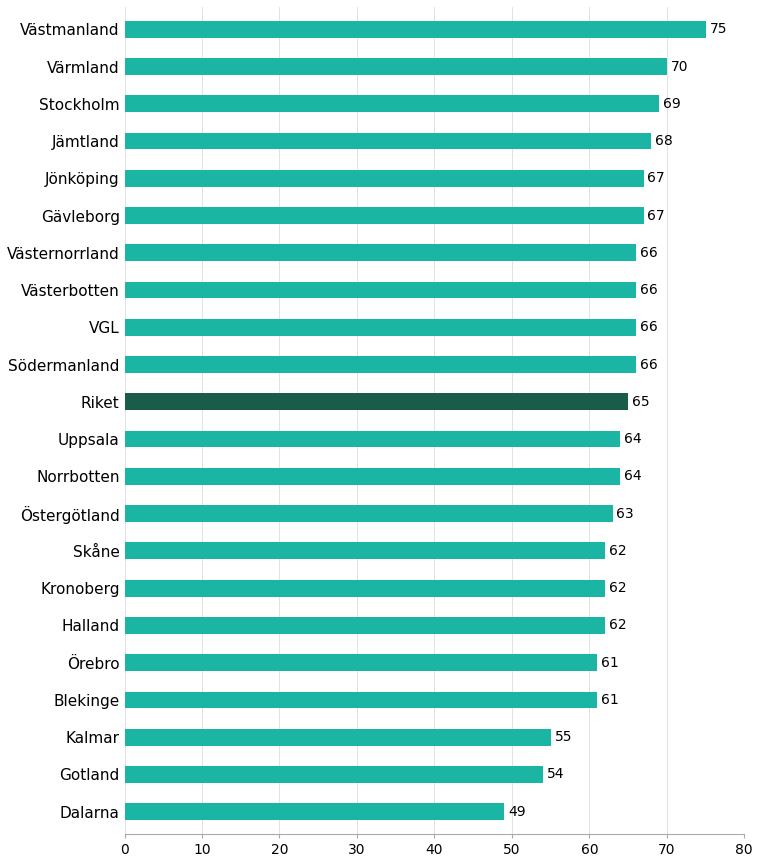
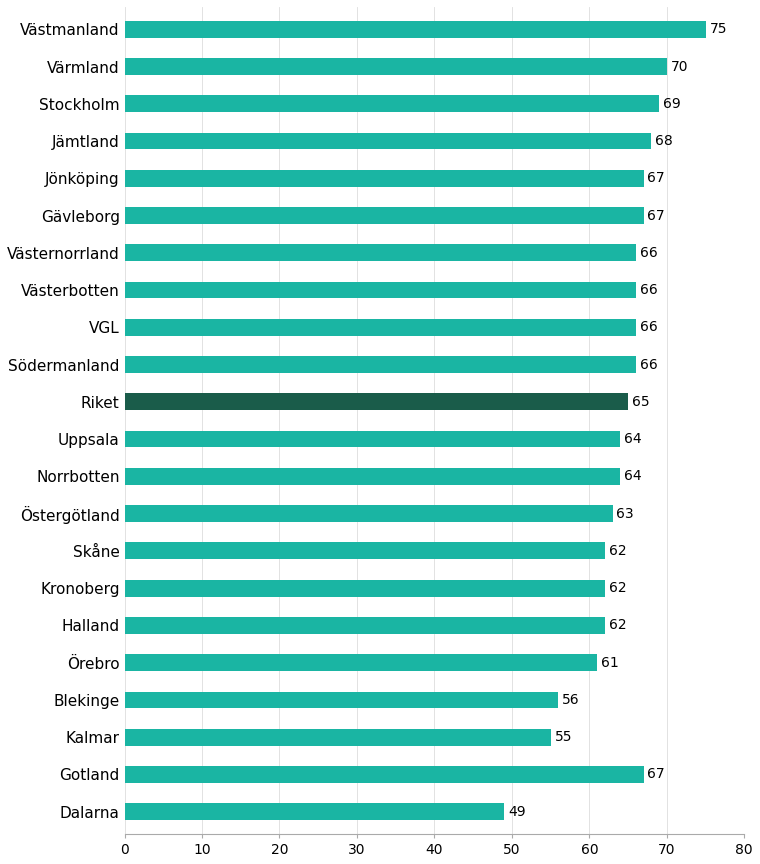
Blekinge: 61 -> 56
Gotland: 54 -> 67
